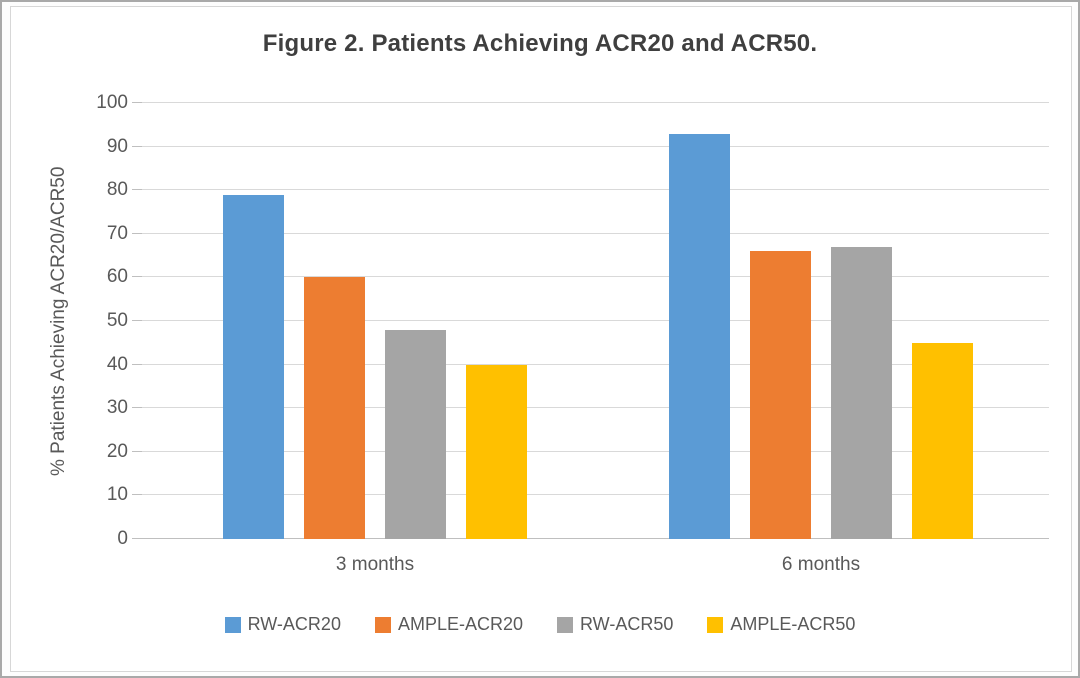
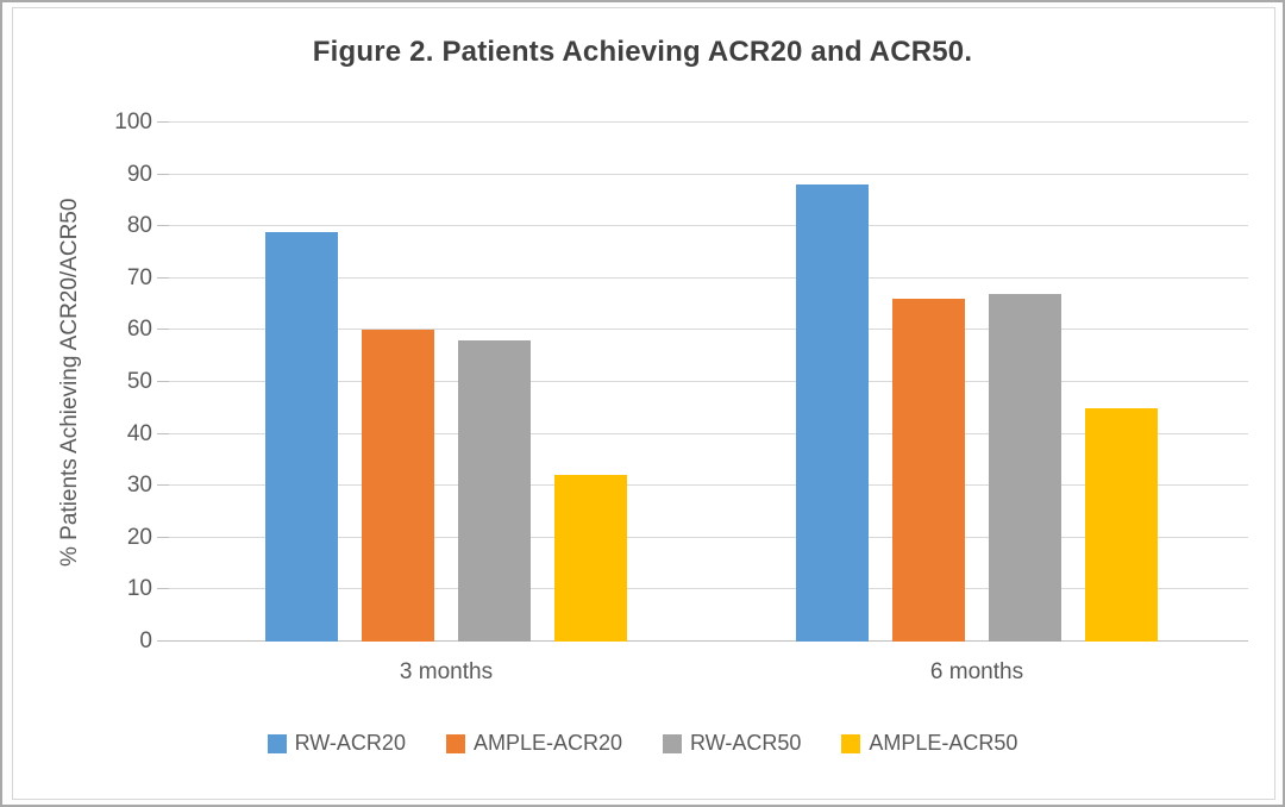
RW-ACR50/3 months: 48 -> 58
AMPLE-ACR50/3 months: 40 -> 32
RW-ACR20/6 months: 93 -> 88
